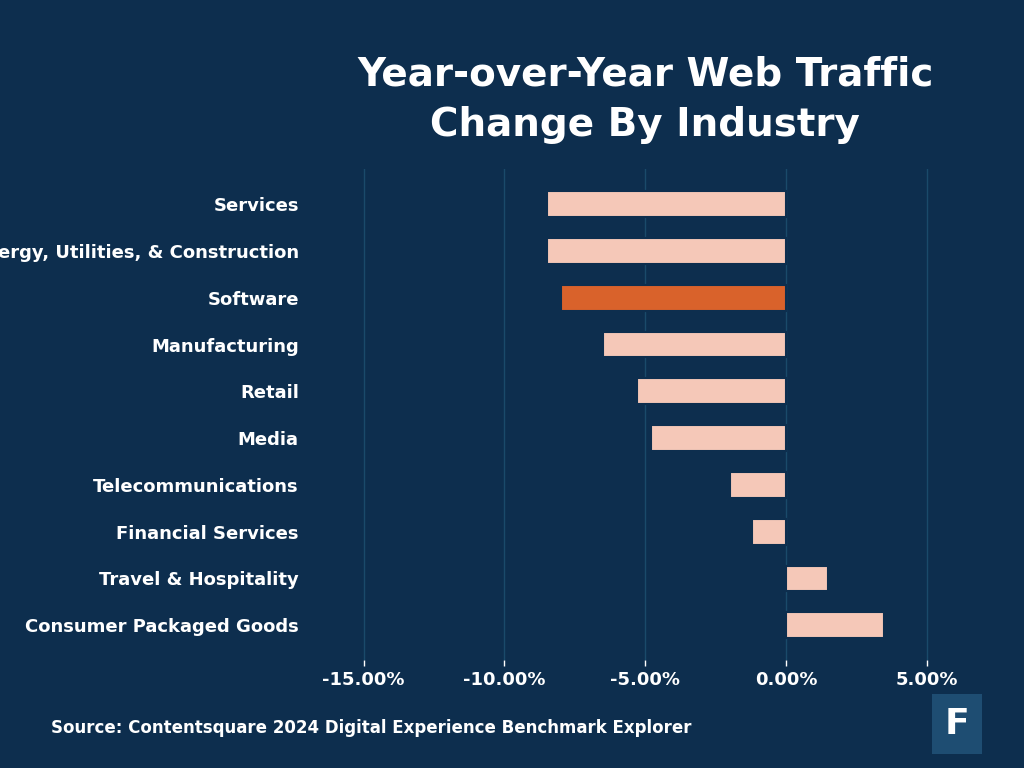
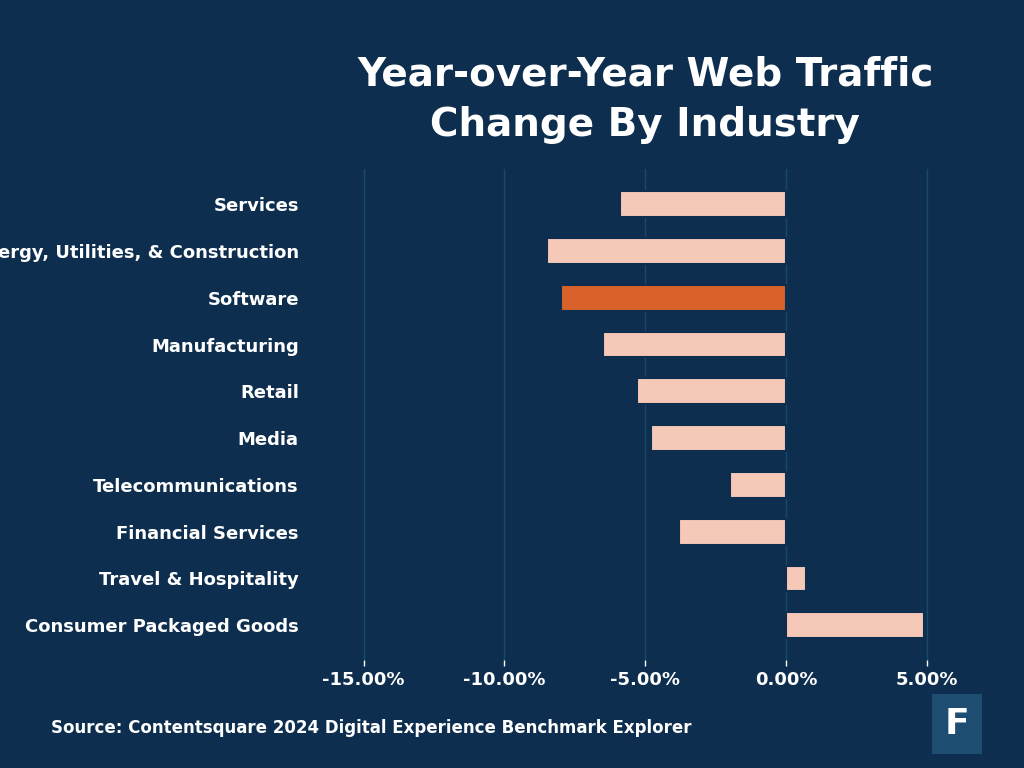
Services: -8.5% -> -5.9%
Financial Services: -1.2% -> -3.8%
Travel & Hospitality: 1.5% -> 0.7%
Consumer Packaged Goods: 3.5% -> 4.9%
